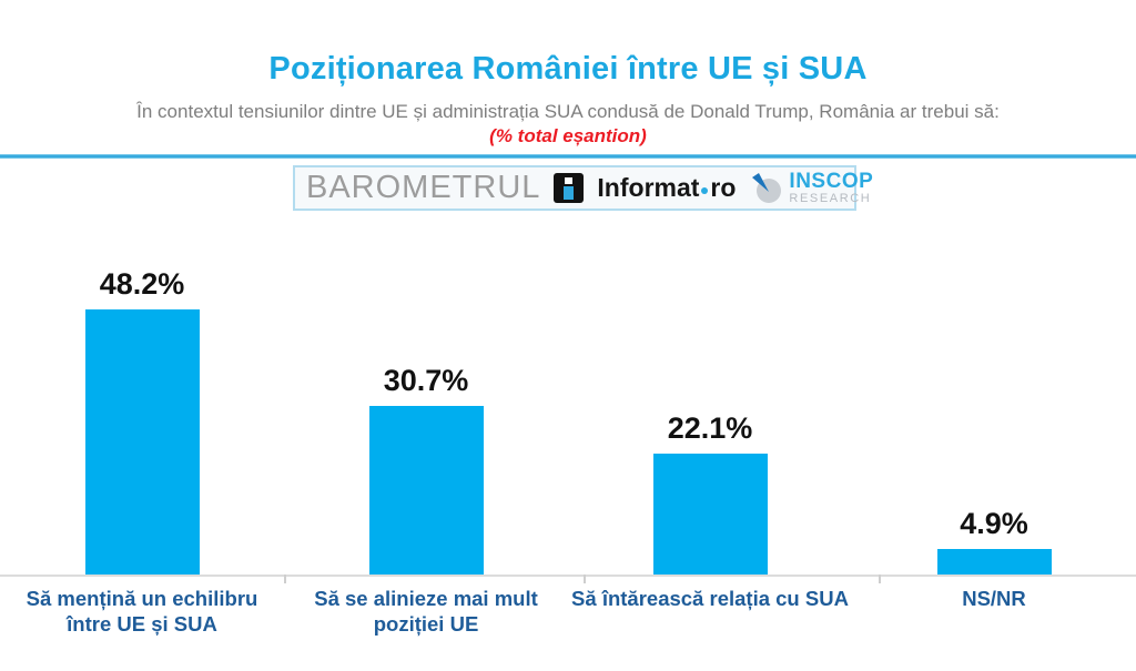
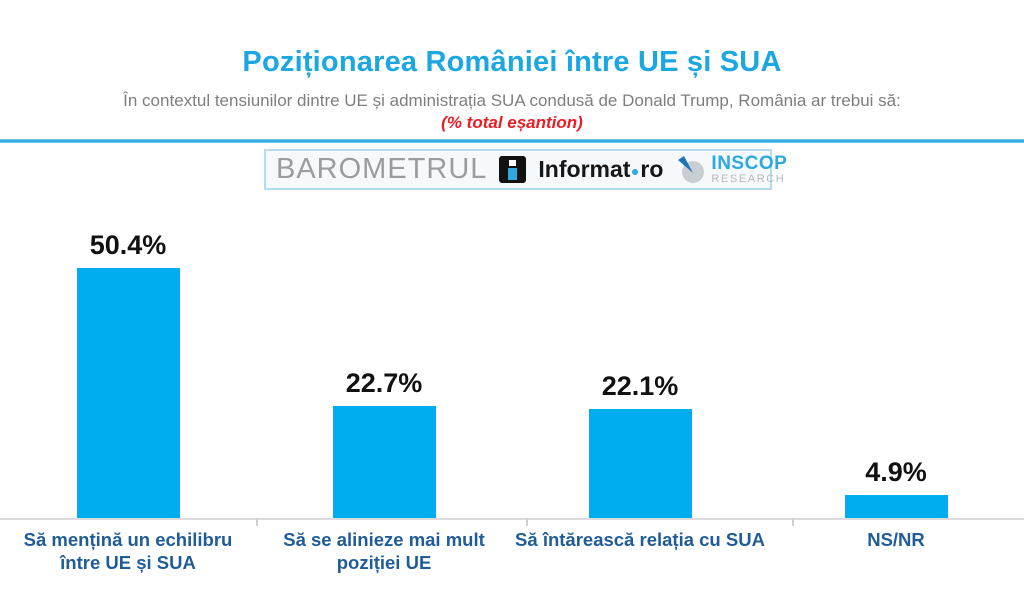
Să mențină un echilibru între UE și SUA: 48.2% -> 50.4%
Să se alinieze mai mult poziției UE: 30.7% -> 22.7%
